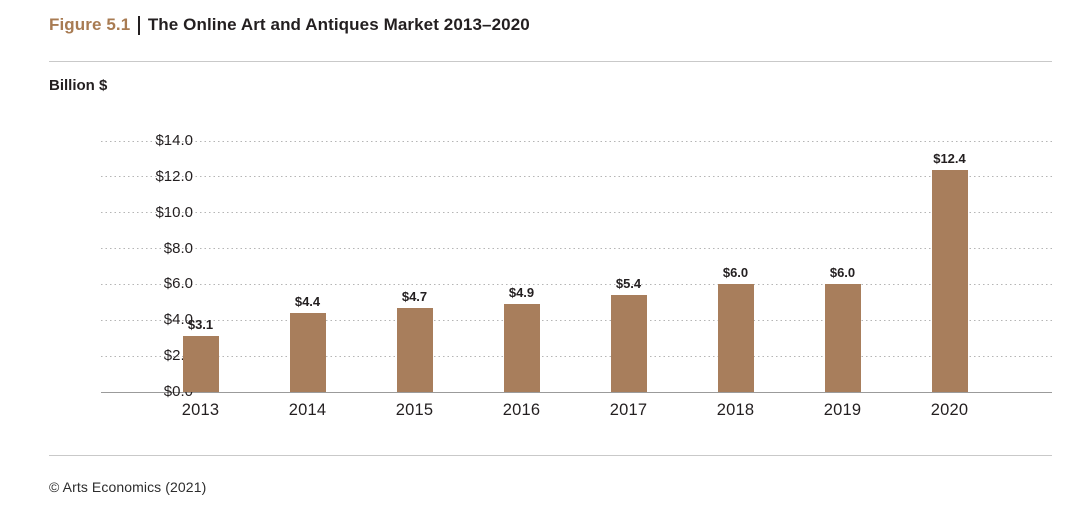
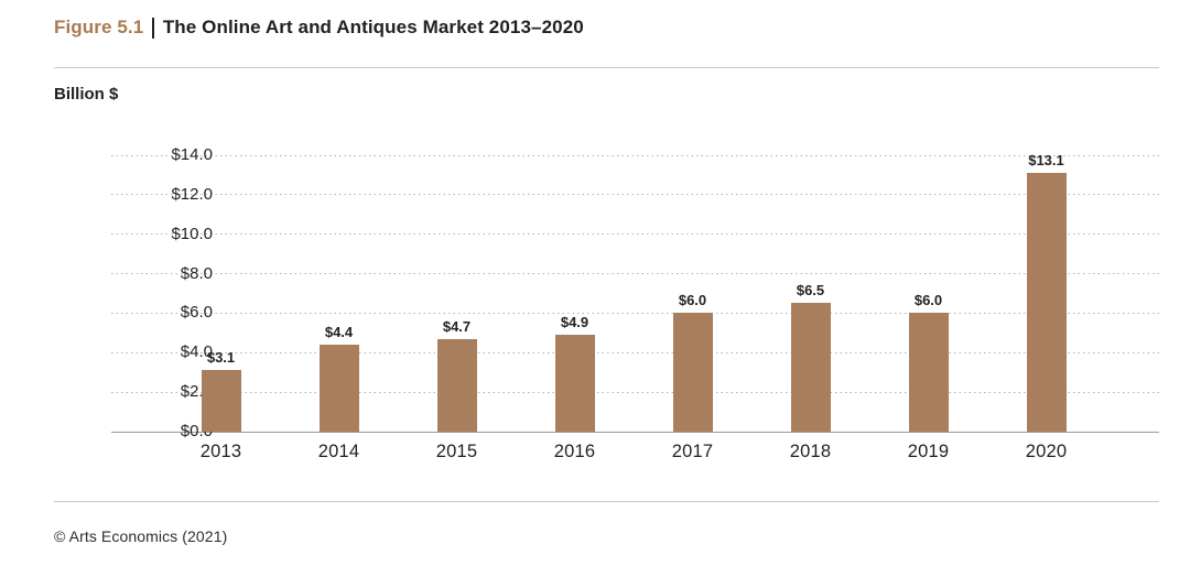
2017: $5.4 -> $6.0
2018: $6.0 -> $6.5
2020: $12.4 -> $13.1
